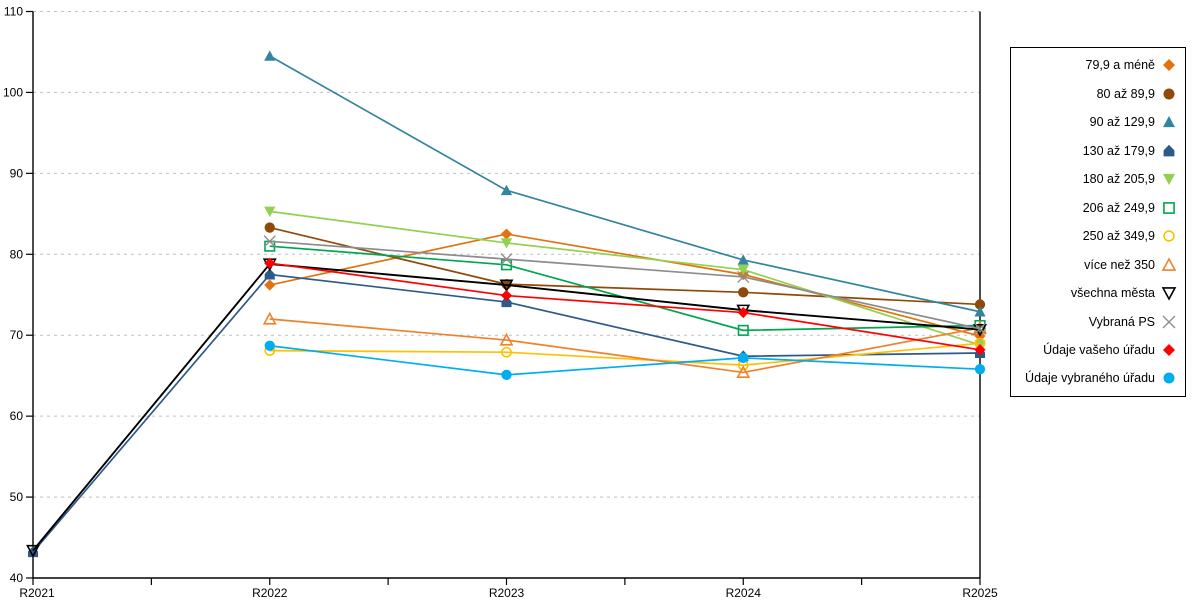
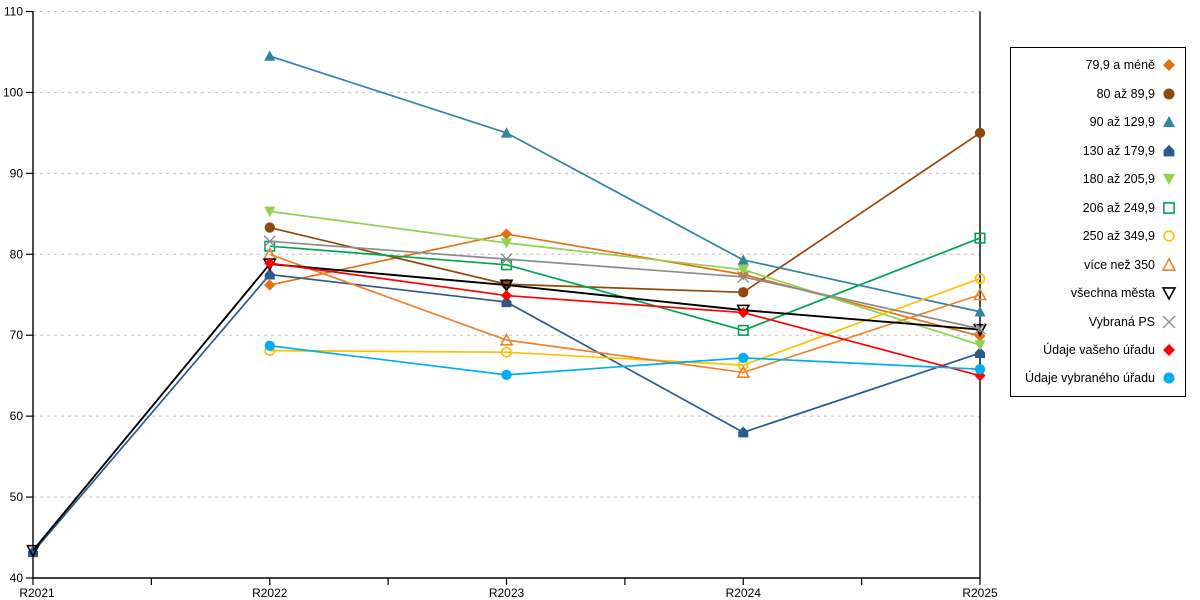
více než 350/R2022: 72 -> 80
90 až 129,9/R2023: 88 -> 95
130 až 179,9/R2024: 67 -> 58
80 až 89,9/R2025: 74 -> 95
206 až 249,9/R2025: 71 -> 82
250 až 349,9/R2025: 69 -> 77
více než 350/R2025: 71 -> 75
Údaje vašeho úřadu/R2025: 68 -> 65
